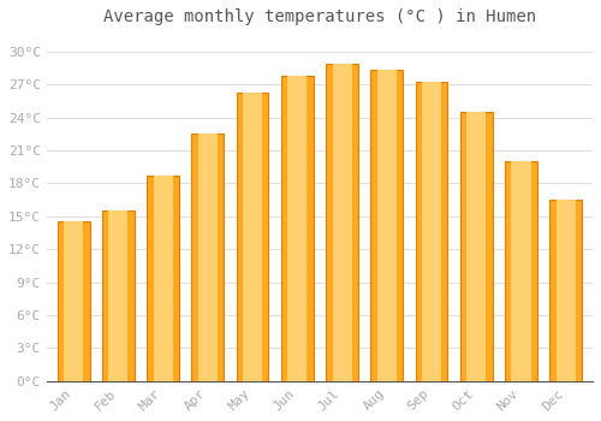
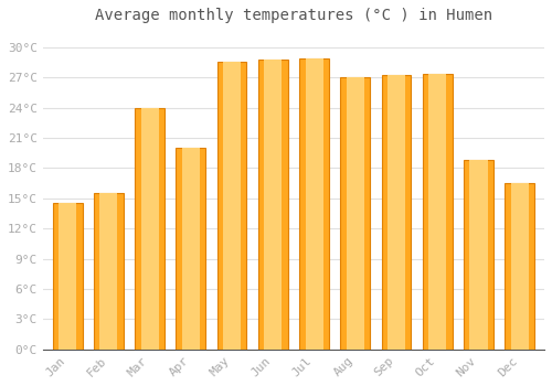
Mar: 18.7°C -> 24.0°C
Apr: 22.5°C -> 20.0°C
May: 26.2°C -> 28.6°C
Jun: 27.8°C -> 28.8°C
Aug: 28.3°C -> 27.0°C
Oct: 24.5°C -> 27.4°C
Nov: 20.0°C -> 18.8°C
